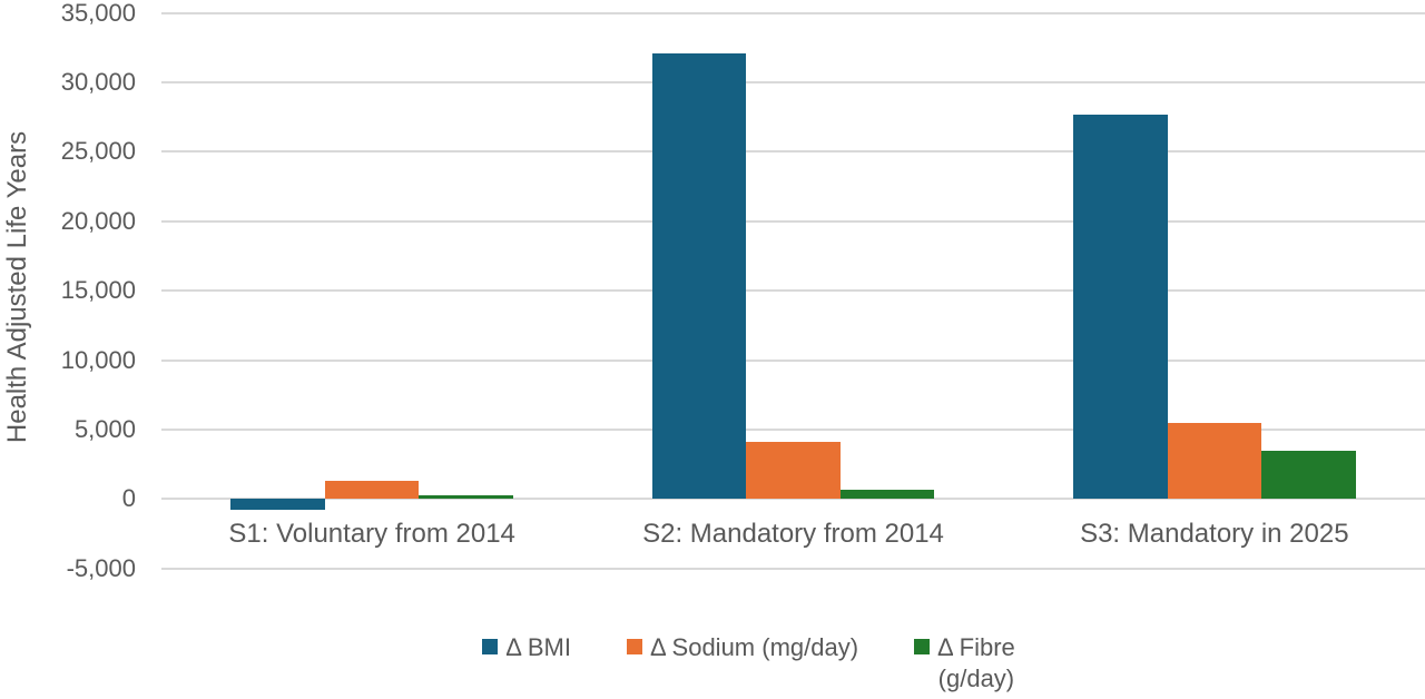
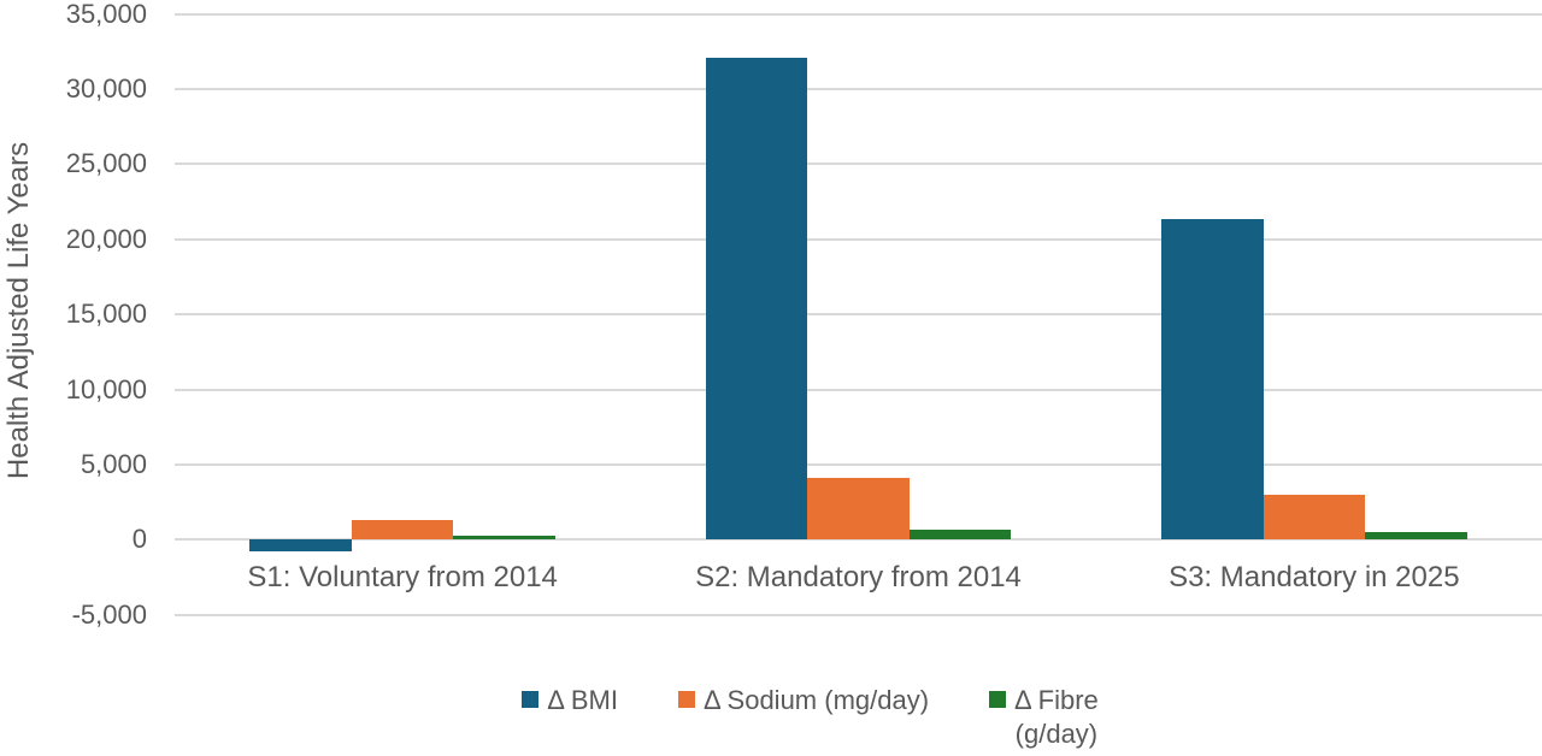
Δ BMI/S3: Mandatory in 2025: 27700 -> 21300
Δ Sodium (mg/day)/S3: Mandatory in 2025: 5500 -> 3000
Δ Fibre (g/day)/S3: Mandatory in 2025: 3500 -> 500
